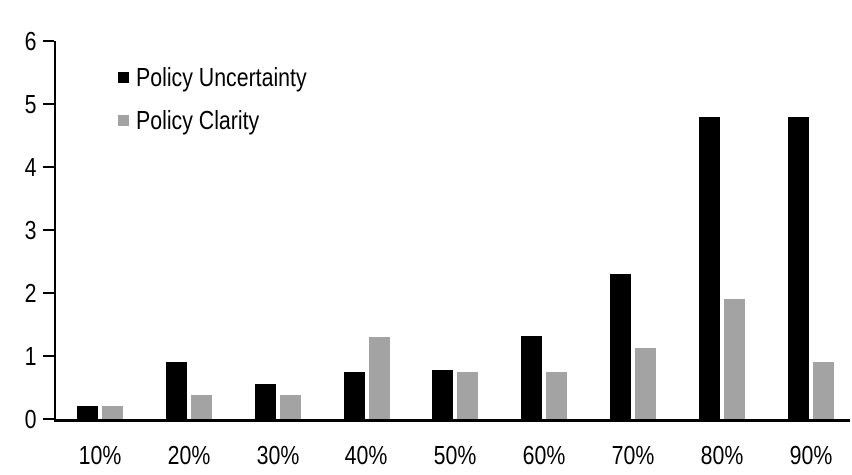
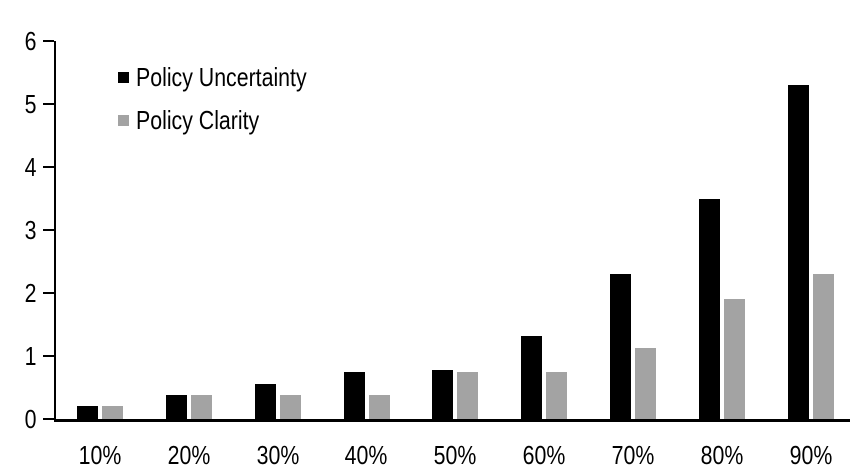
Policy Uncertainty/20%: 0.9 -> 0.4
Policy Clarity/40%: 1.3 -> 0.4
Policy Uncertainty/80%: 4.8 -> 3.5
Policy Uncertainty/90%: 4.8 -> 5.3
Policy Clarity/90%: 0.9 -> 2.3
